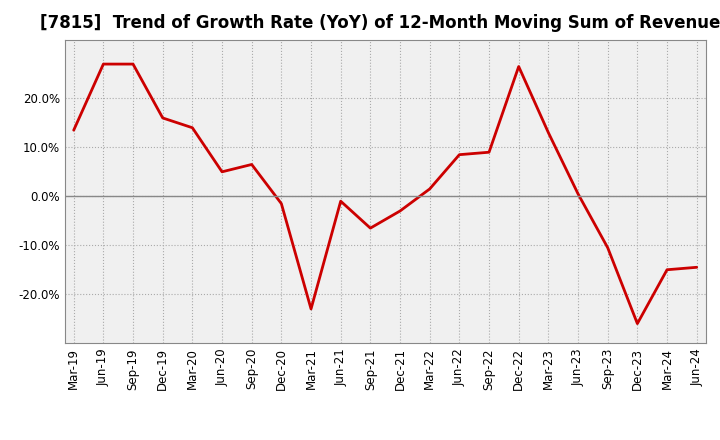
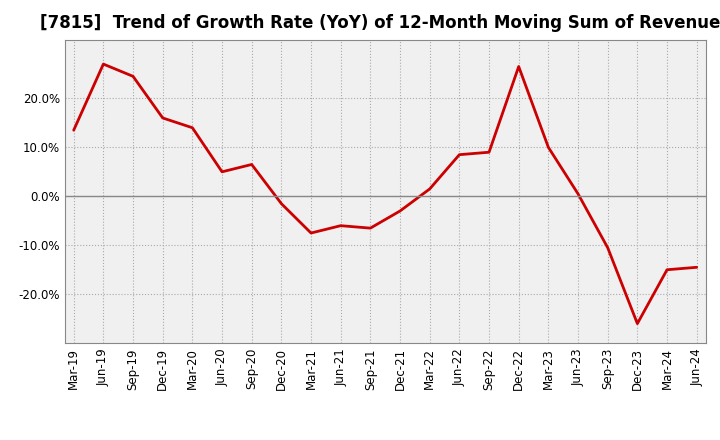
Sep-19: 27.0% -> 24.5%
Mar-21: -23.0% -> -7.5%
Jun-21: -1.0% -> -6.0%
Mar-23: 13.0% -> 10.0%
